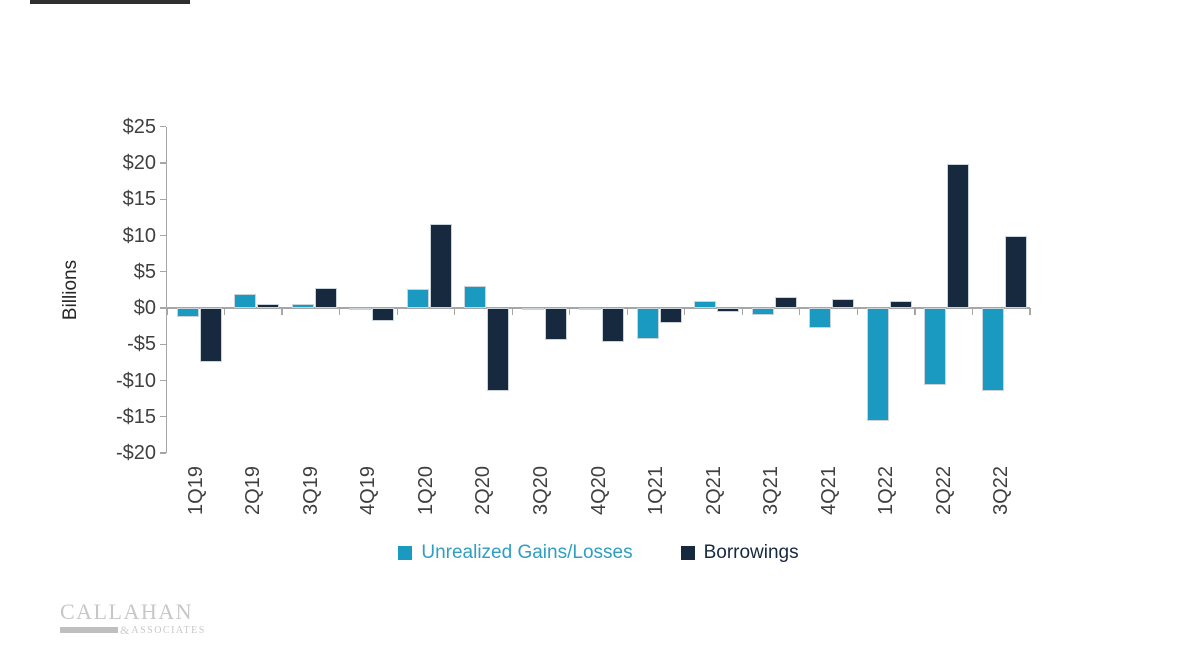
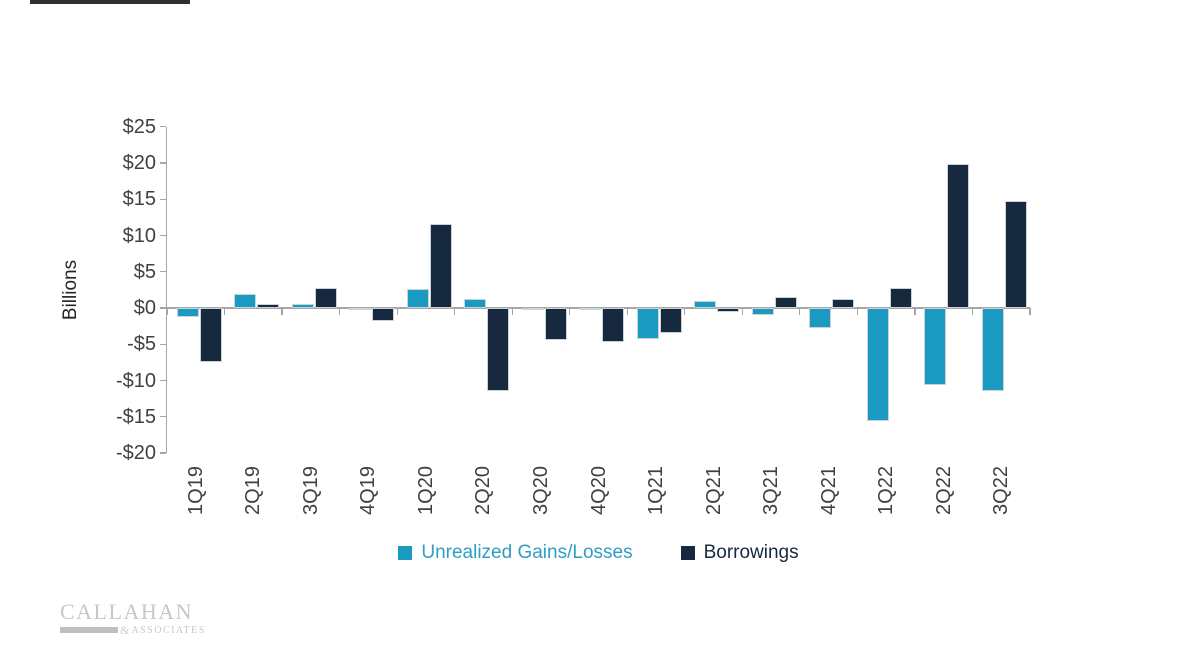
Unrealized Gains/Losses/2Q20: $3 -> $1
Borrowings/1Q21: -$2 -> -$3
Borrowings/1Q22: $1 -> $3
Borrowings/3Q22: $10 -> $15
